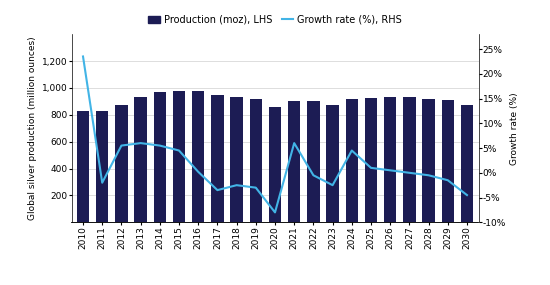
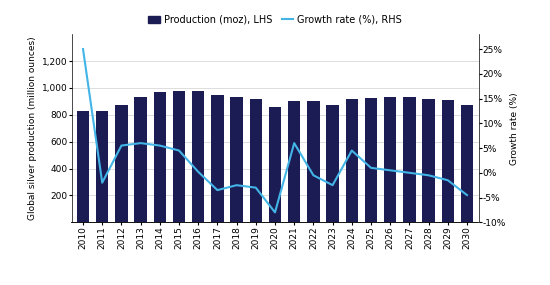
Growth rate (%), RHS/2010: 23.5% -> 25.0%
